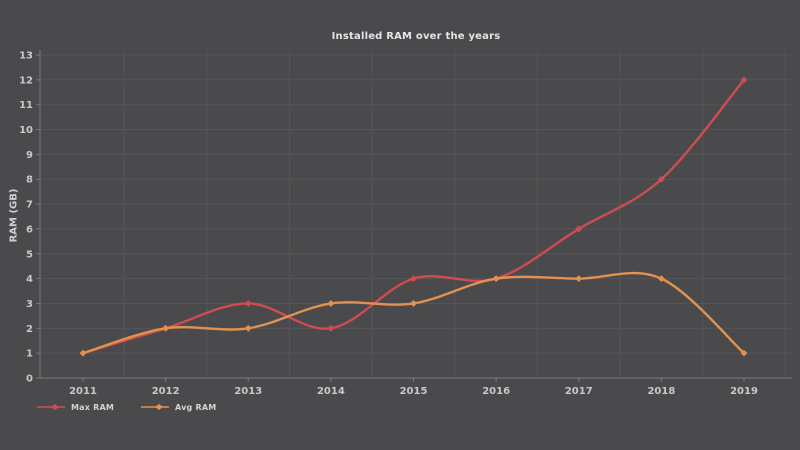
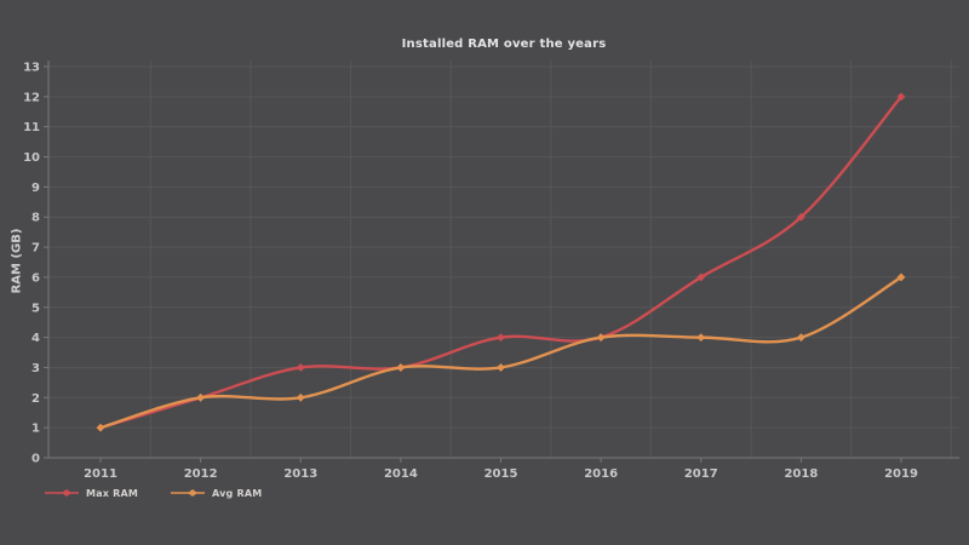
Max RAM/2014: 2 -> 3
Avg RAM/2019: 1 -> 6
